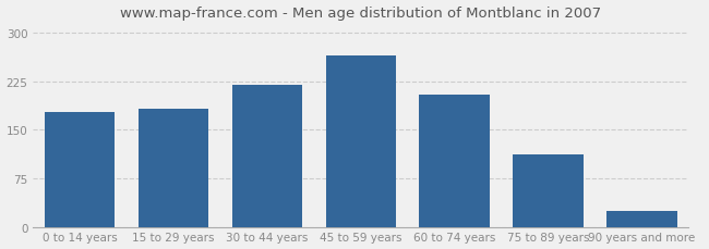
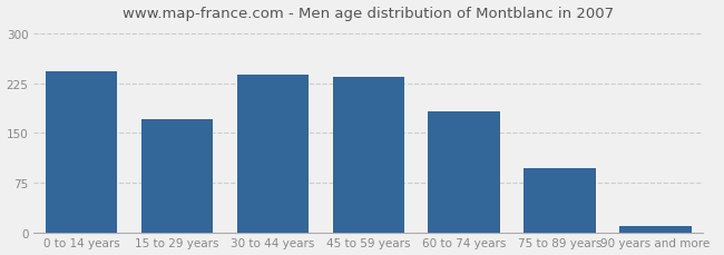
0 to 14 years: 178 -> 243
15 to 29 years: 182 -> 170
30 to 44 years: 220 -> 238
45 to 59 years: 264 -> 235
60 to 74 years: 204 -> 182
75 to 89 years: 112 -> 97
90 years and more: 24 -> 10
